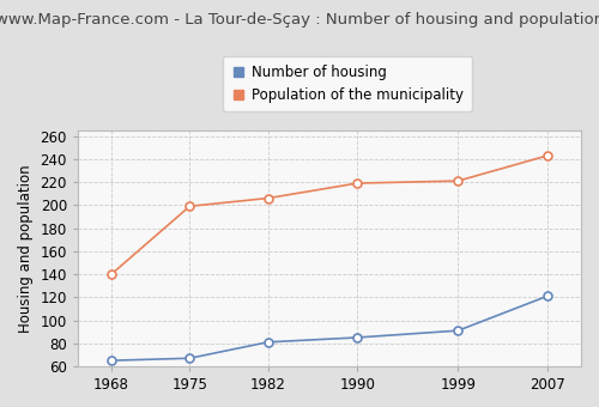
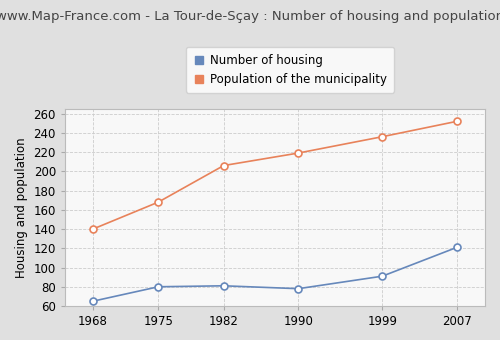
Number of housing/1975: 67 -> 80
Population of the municipality/1975: 199 -> 168
Number of housing/1990: 85 -> 78
Population of the municipality/1999: 221 -> 236
Population of the municipality/2007: 243 -> 252
